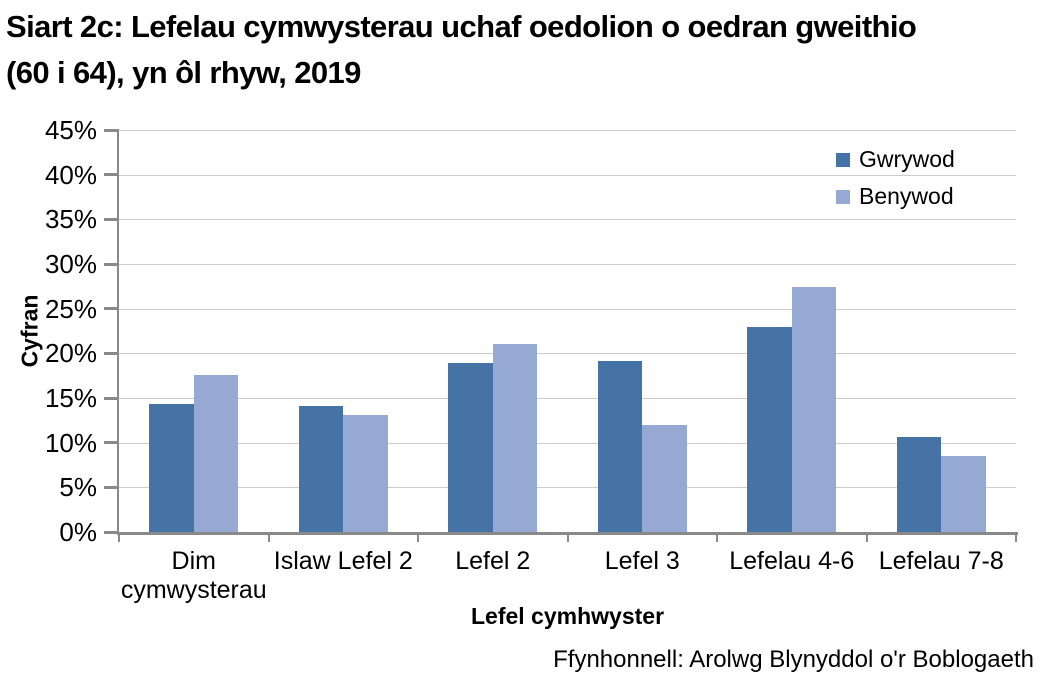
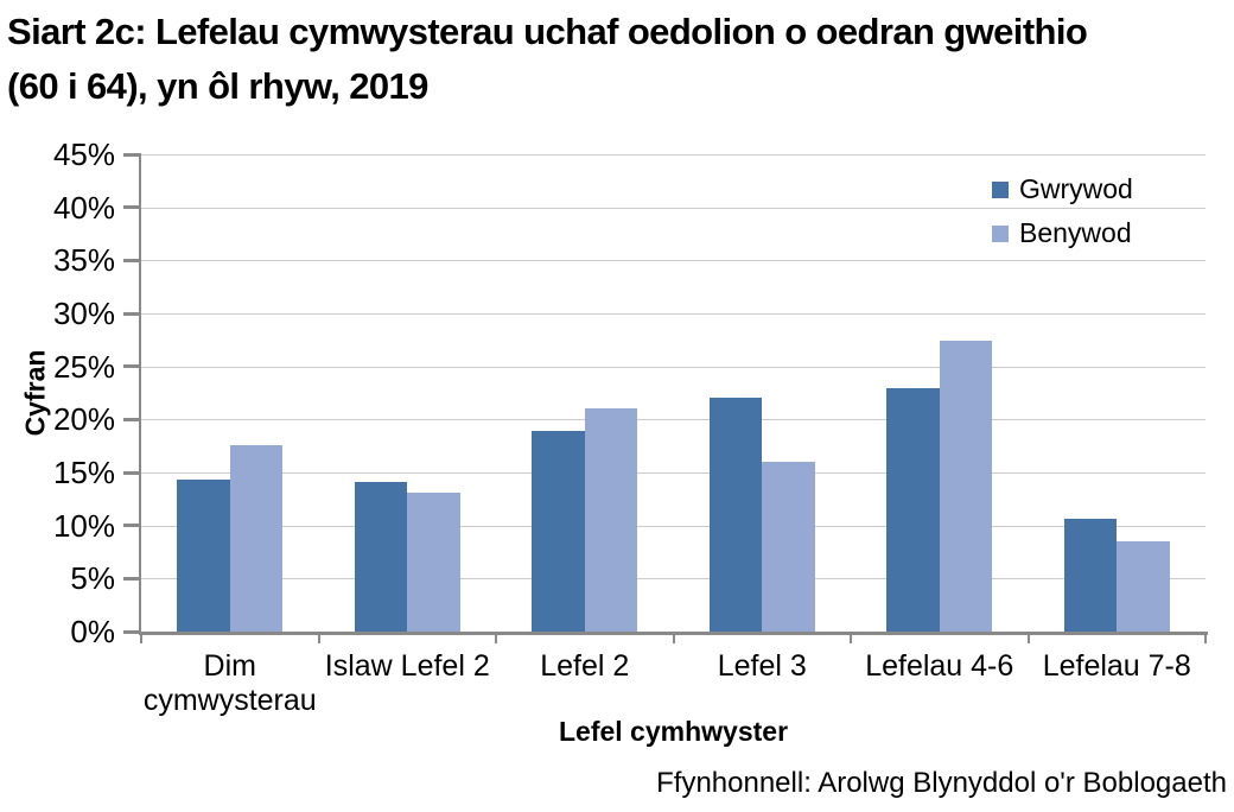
Gwrywod/Lefel 3: 19% -> 22%
Benywod/Lefel 3: 12% -> 16%
